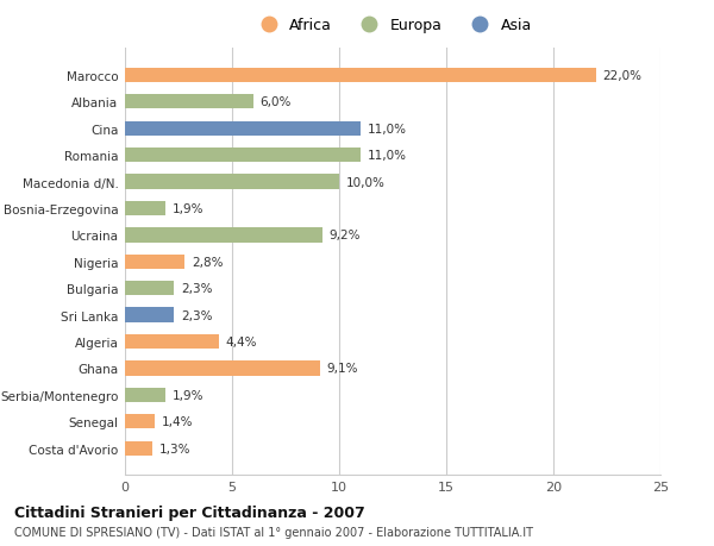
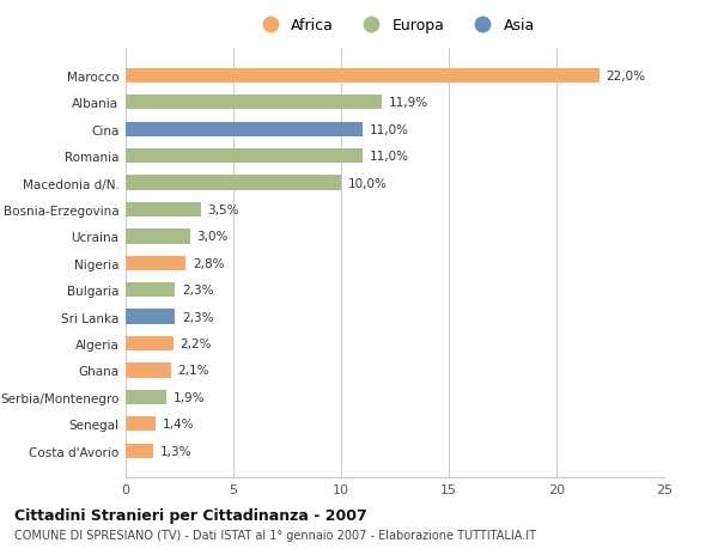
Albania: 6,0% -> 11,9%
Bosnia-Erzegovina: 1,9% -> 3,5%
Ucraina: 9,2% -> 3,0%
Algeria: 4,4% -> 2,2%
Ghana: 9,1% -> 2,1%
